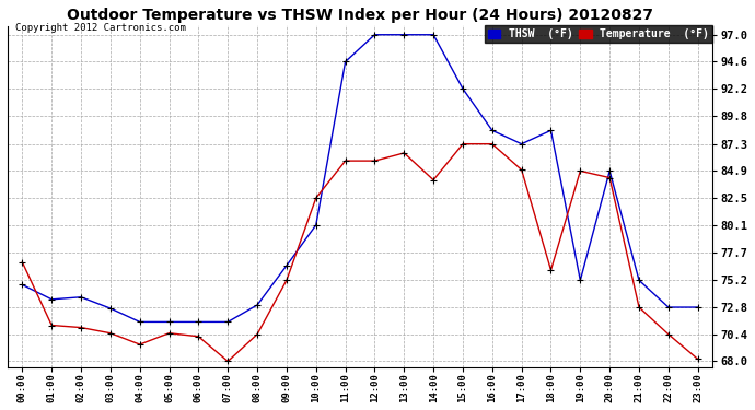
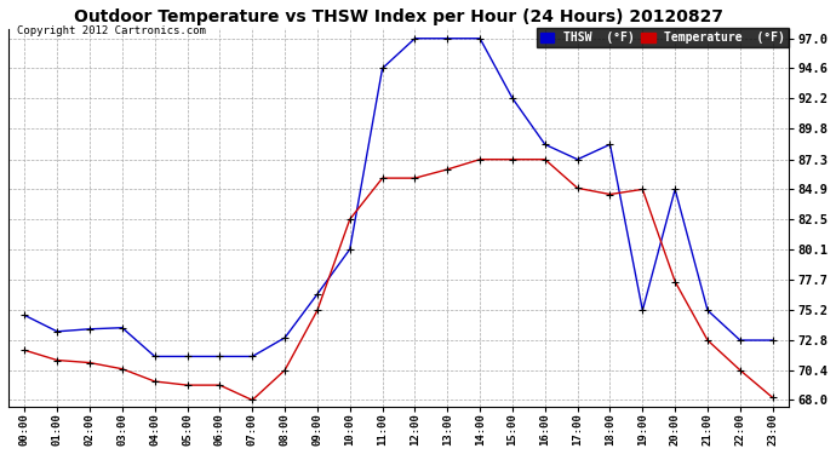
Temperature (°F)/00:00: 76.8 -> 72.0
THSW (°F)/03:00: 72.7 -> 73.8
Temperature (°F)/05:00: 70.5 -> 69.2
Temperature (°F)/06:00: 70.2 -> 69.2
Temperature (°F)/14:00: 84.1 -> 87.3
Temperature (°F)/18:00: 76.1 -> 84.5
Temperature (°F)/20:00: 84.3 -> 77.5
